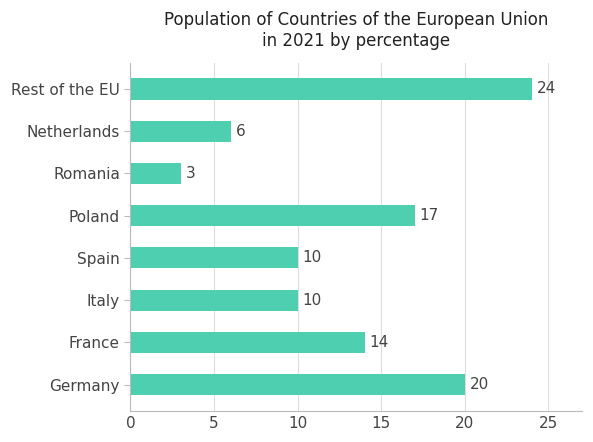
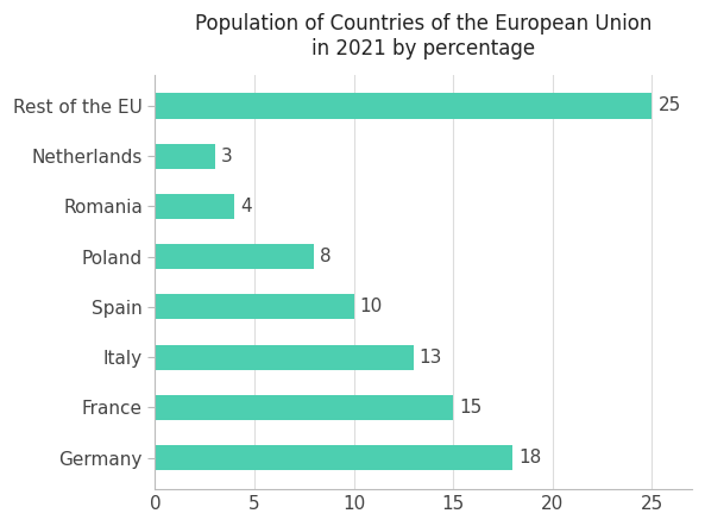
Rest of the EU: 24 -> 25
Netherlands: 6 -> 3
Romania: 3 -> 4
Poland: 17 -> 8
Italy: 10 -> 13
France: 14 -> 15
Germany: 20 -> 18
